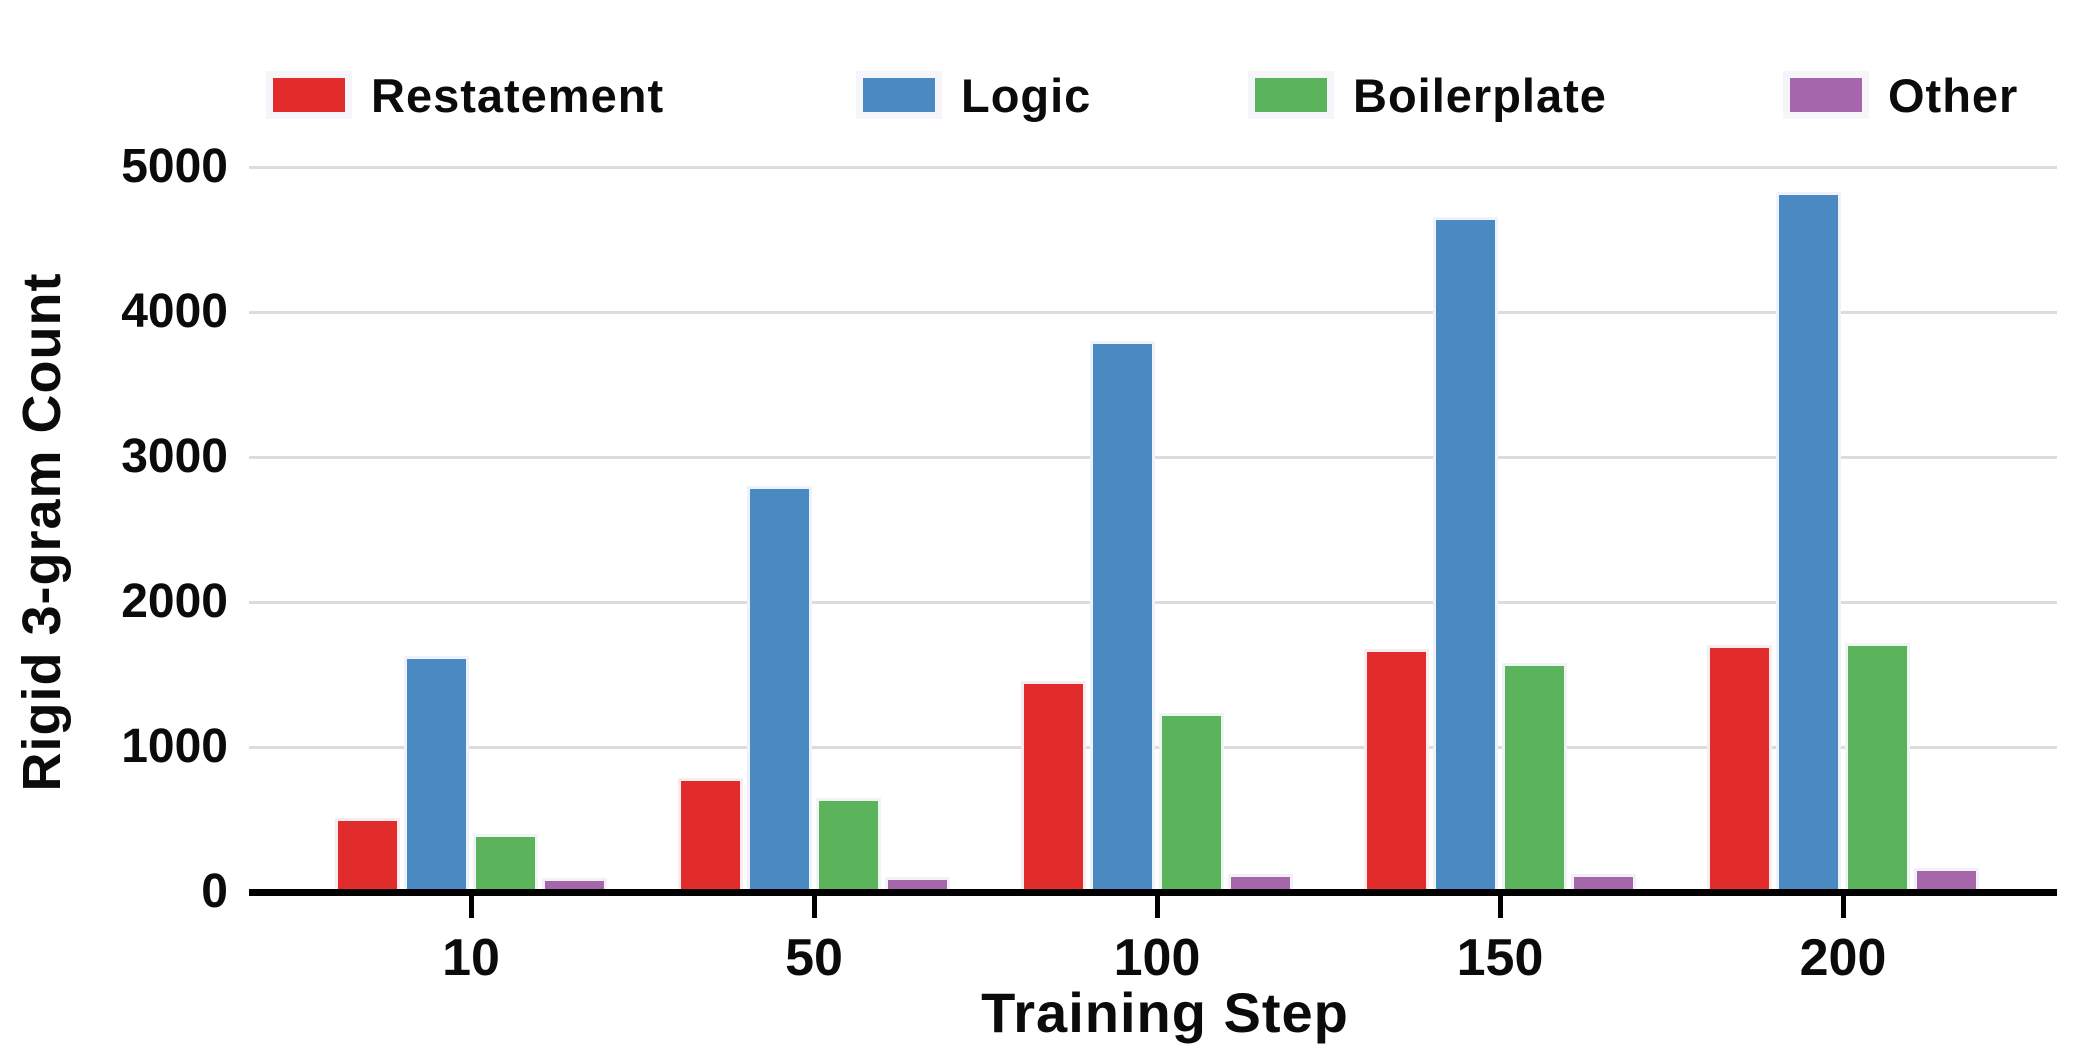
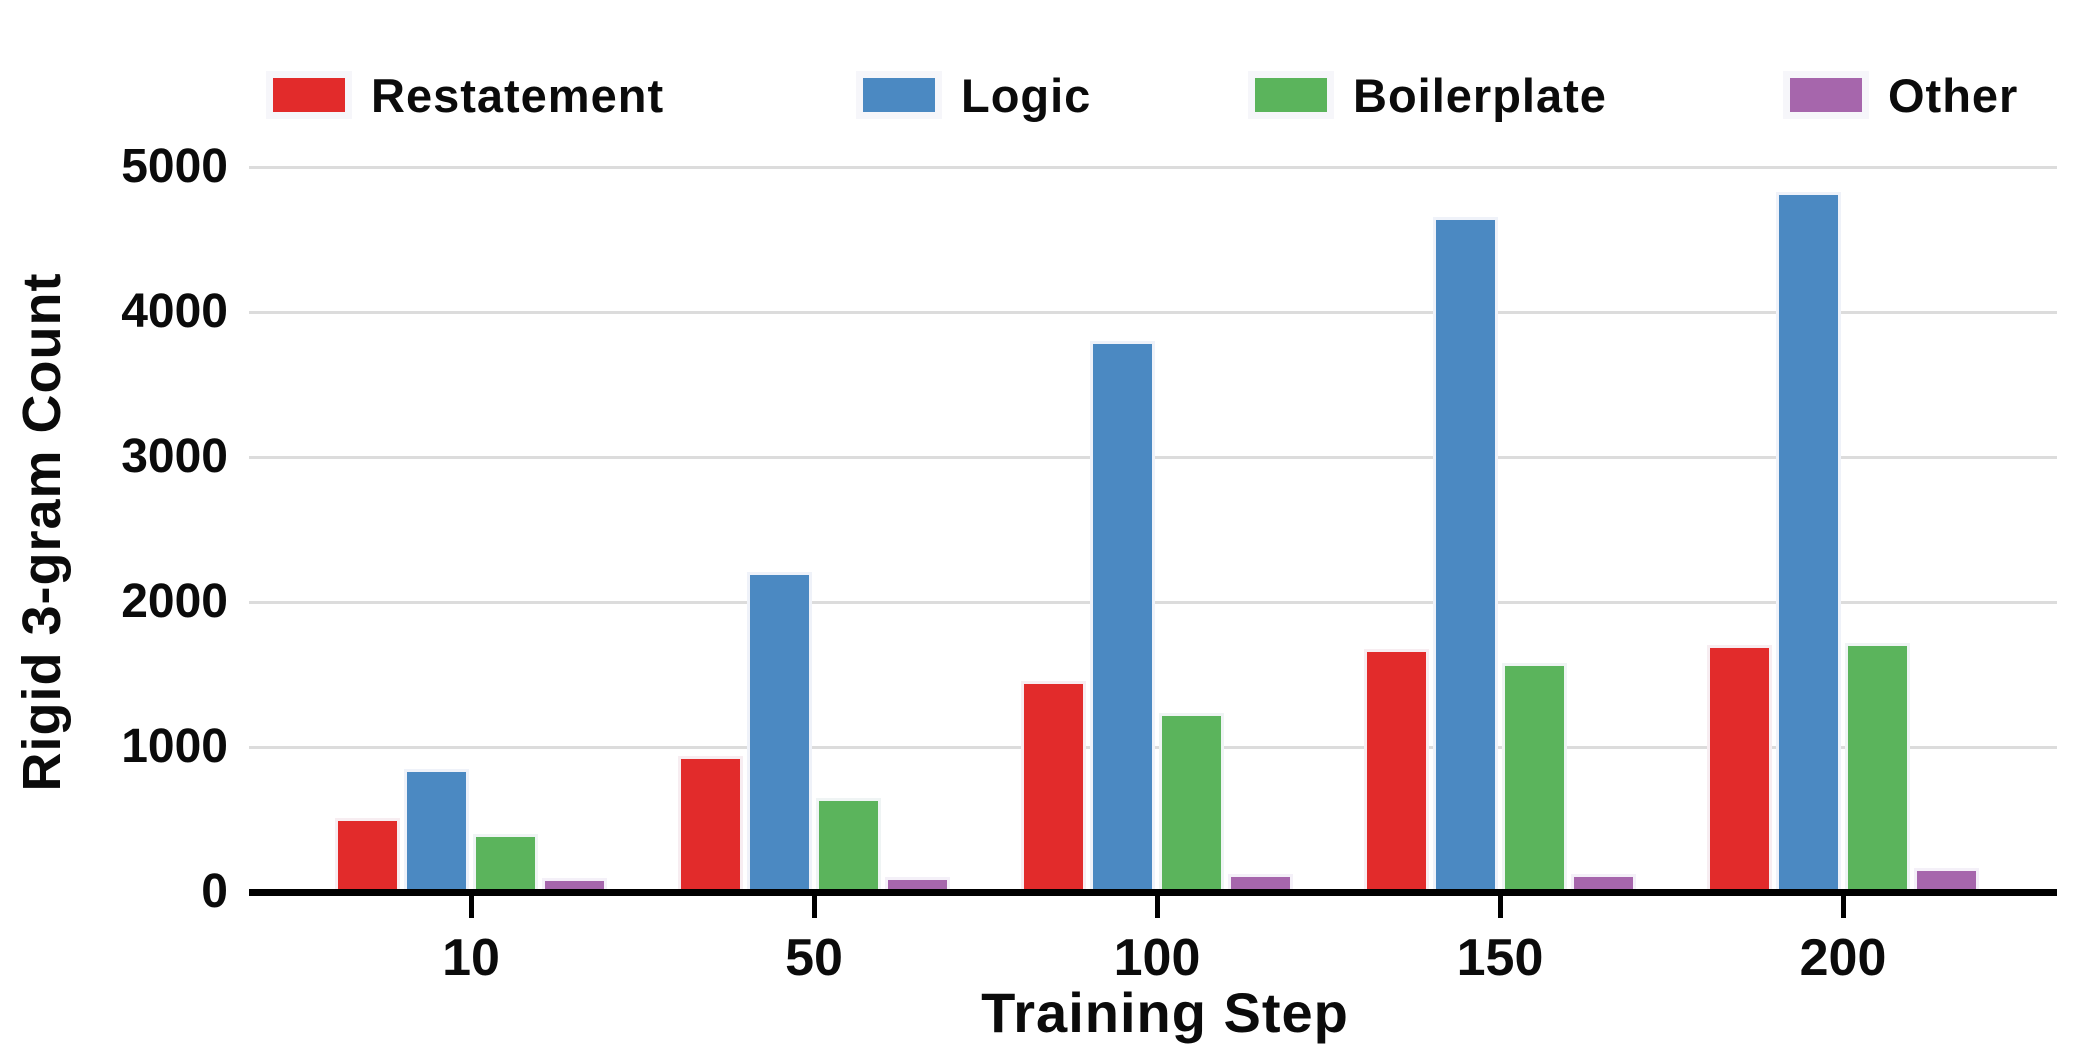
Logic/10: 1620 -> 840
Restatement/50: 780 -> 930
Logic/50: 2790 -> 2200
